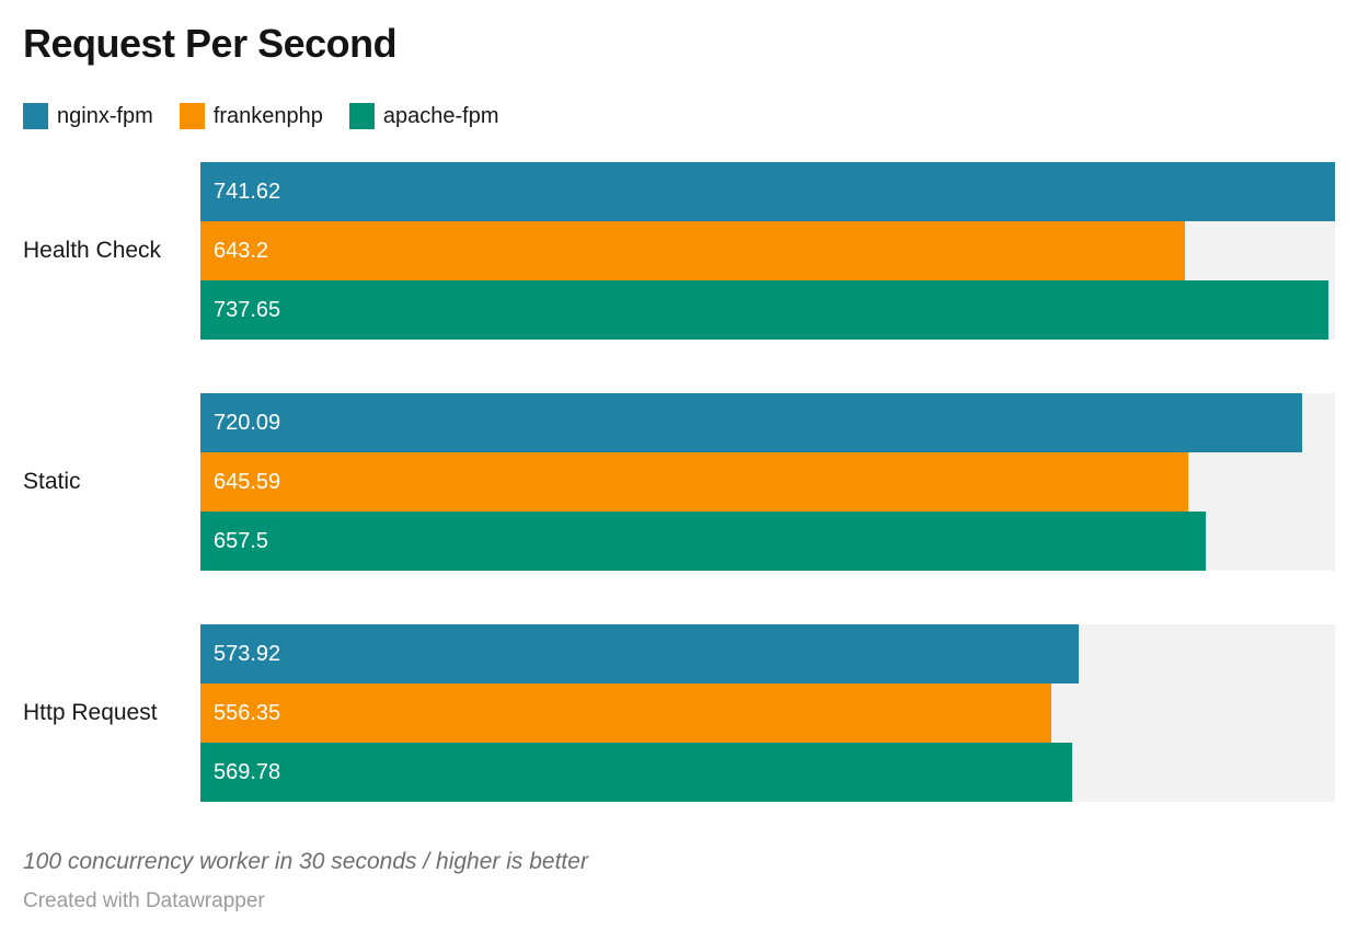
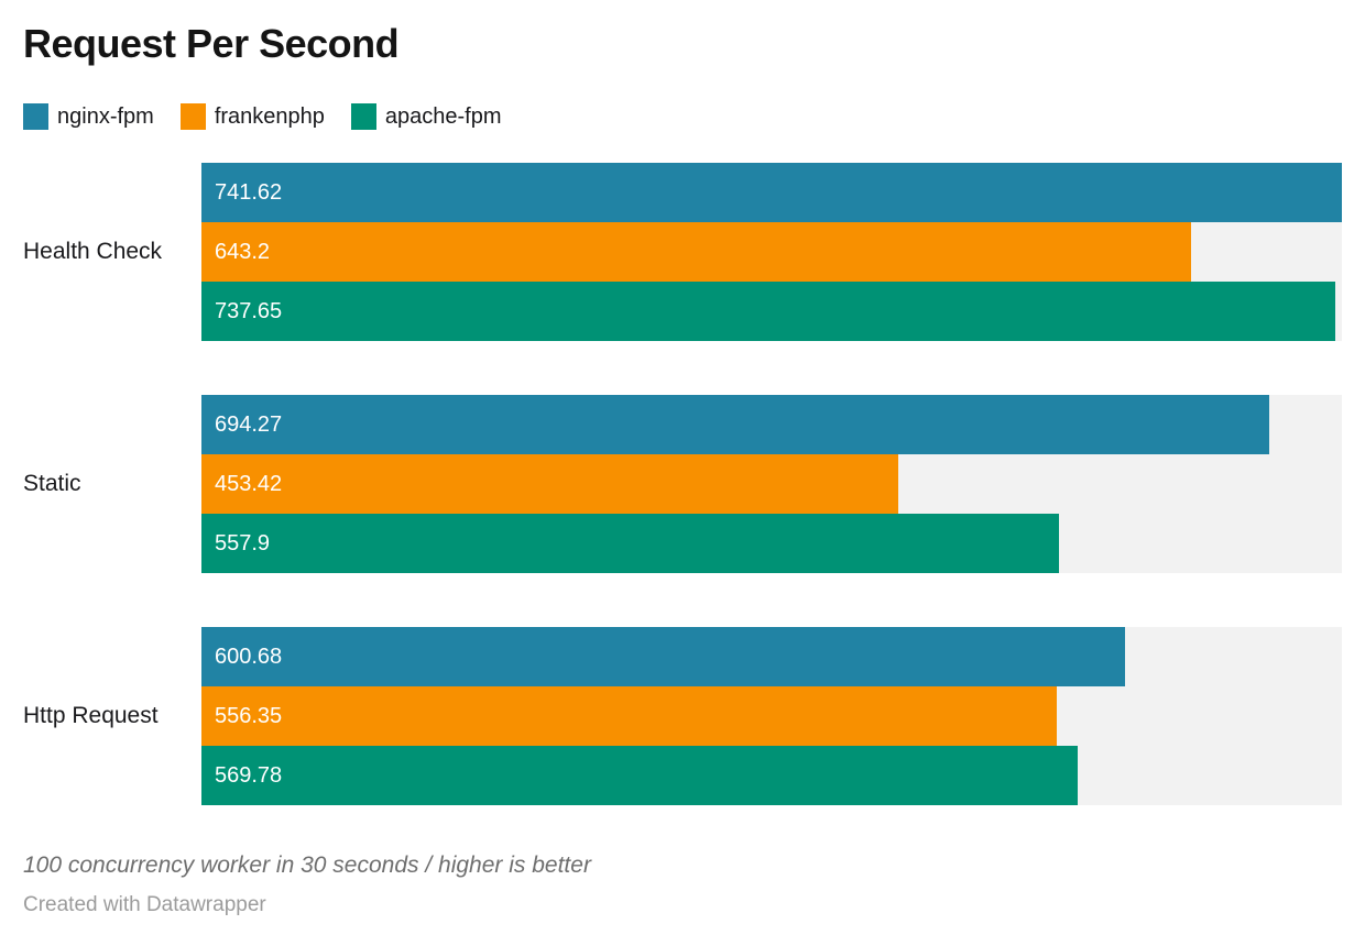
nginx-fpm/Static: 720.09 -> 694.27
frankenphp/Static: 645.59 -> 453.42
apache-fpm/Static: 657.5 -> 557.9
nginx-fpm/Http Request: 573.92 -> 600.68
